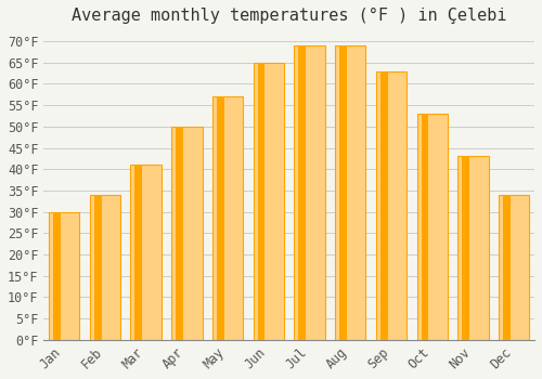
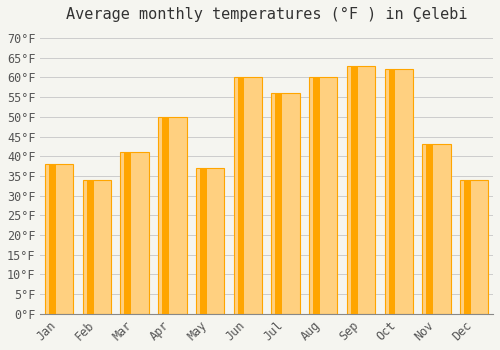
Jan: 30°F -> 38°F
May: 57°F -> 37°F
Jun: 65°F -> 60°F
Jul: 69°F -> 56°F
Aug: 69°F -> 60°F
Oct: 53°F -> 62°F
